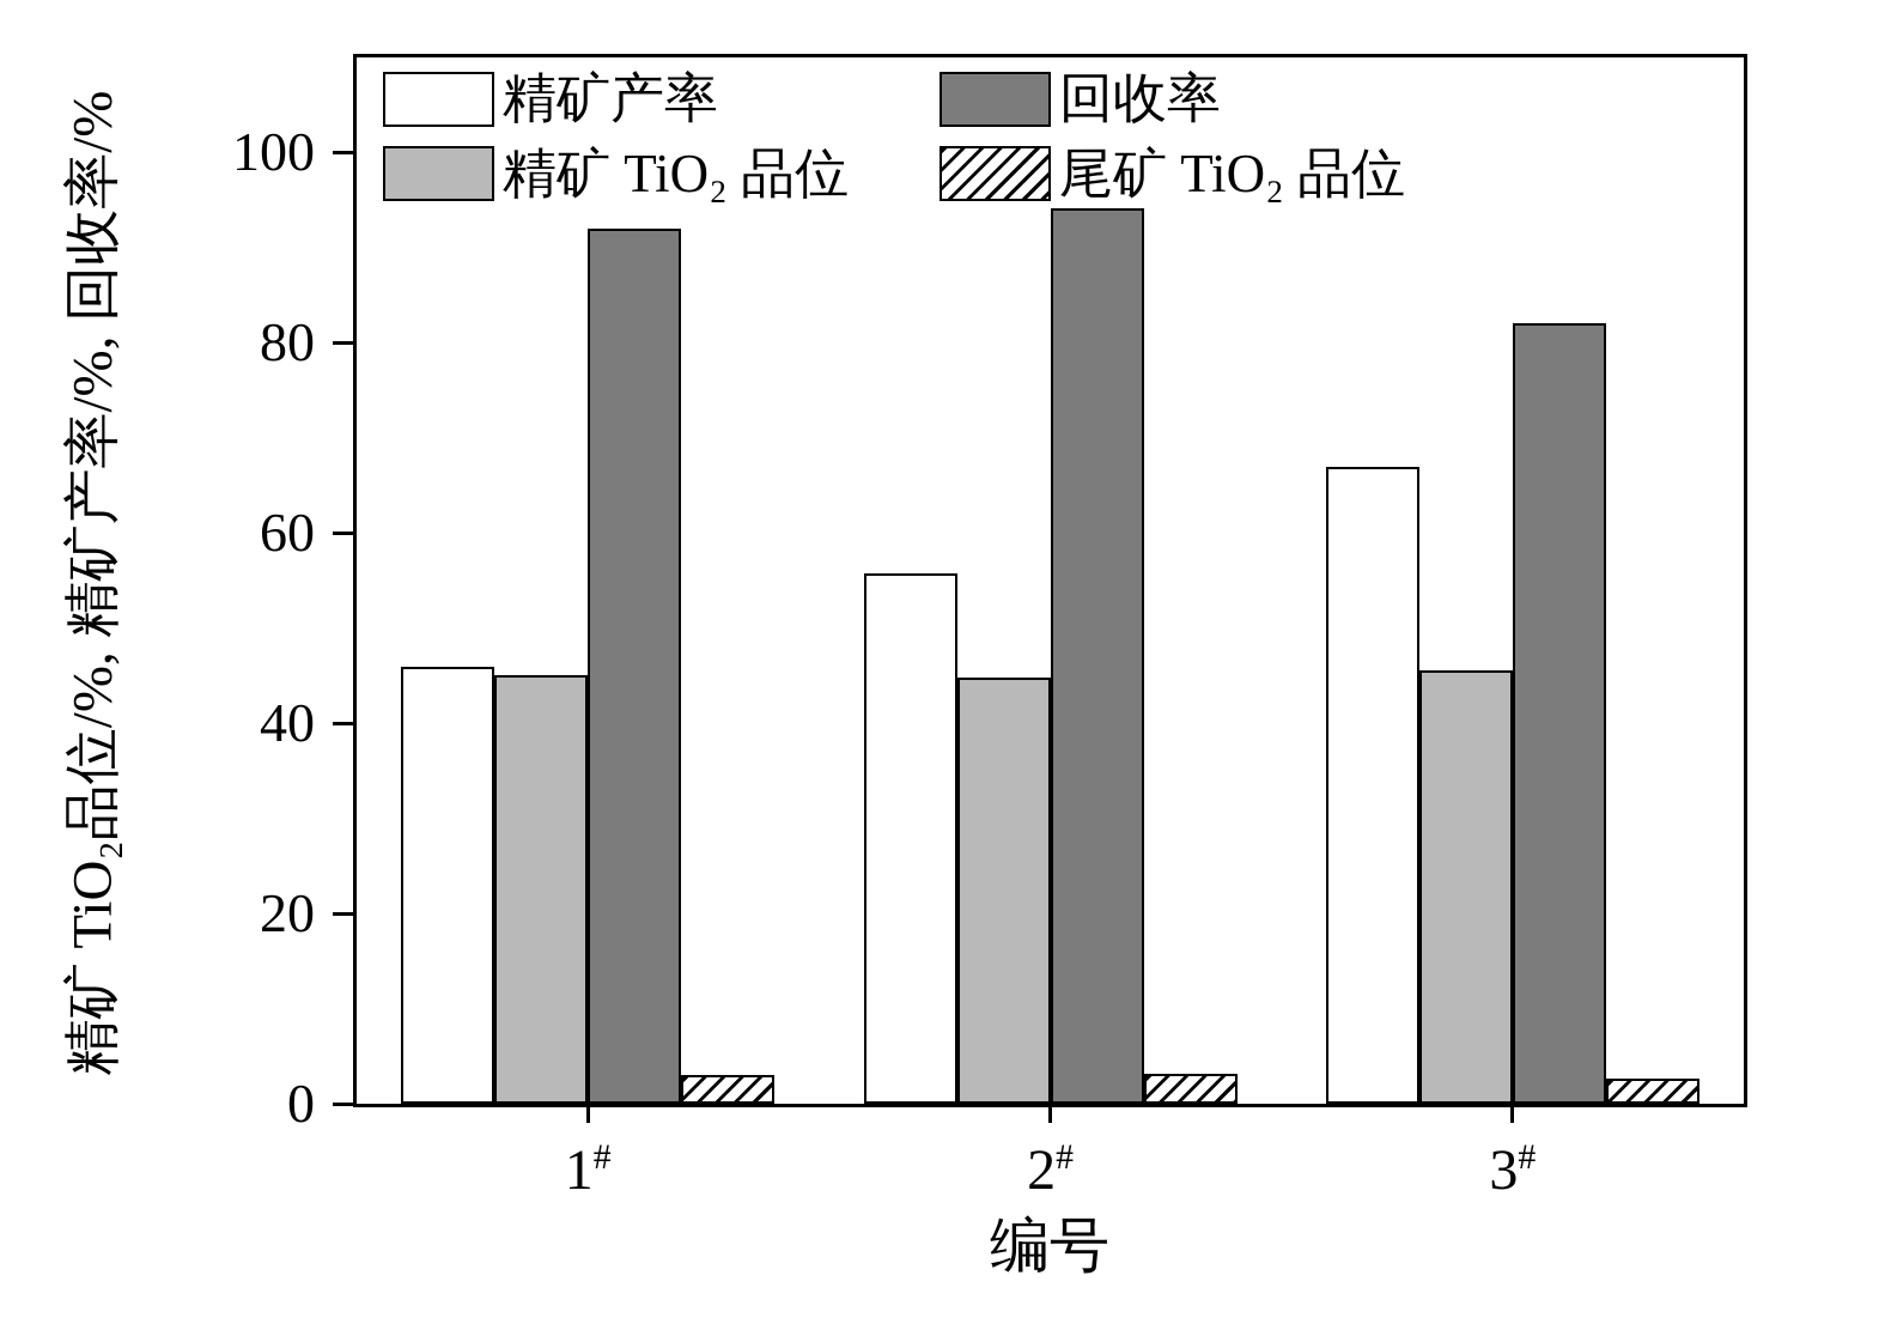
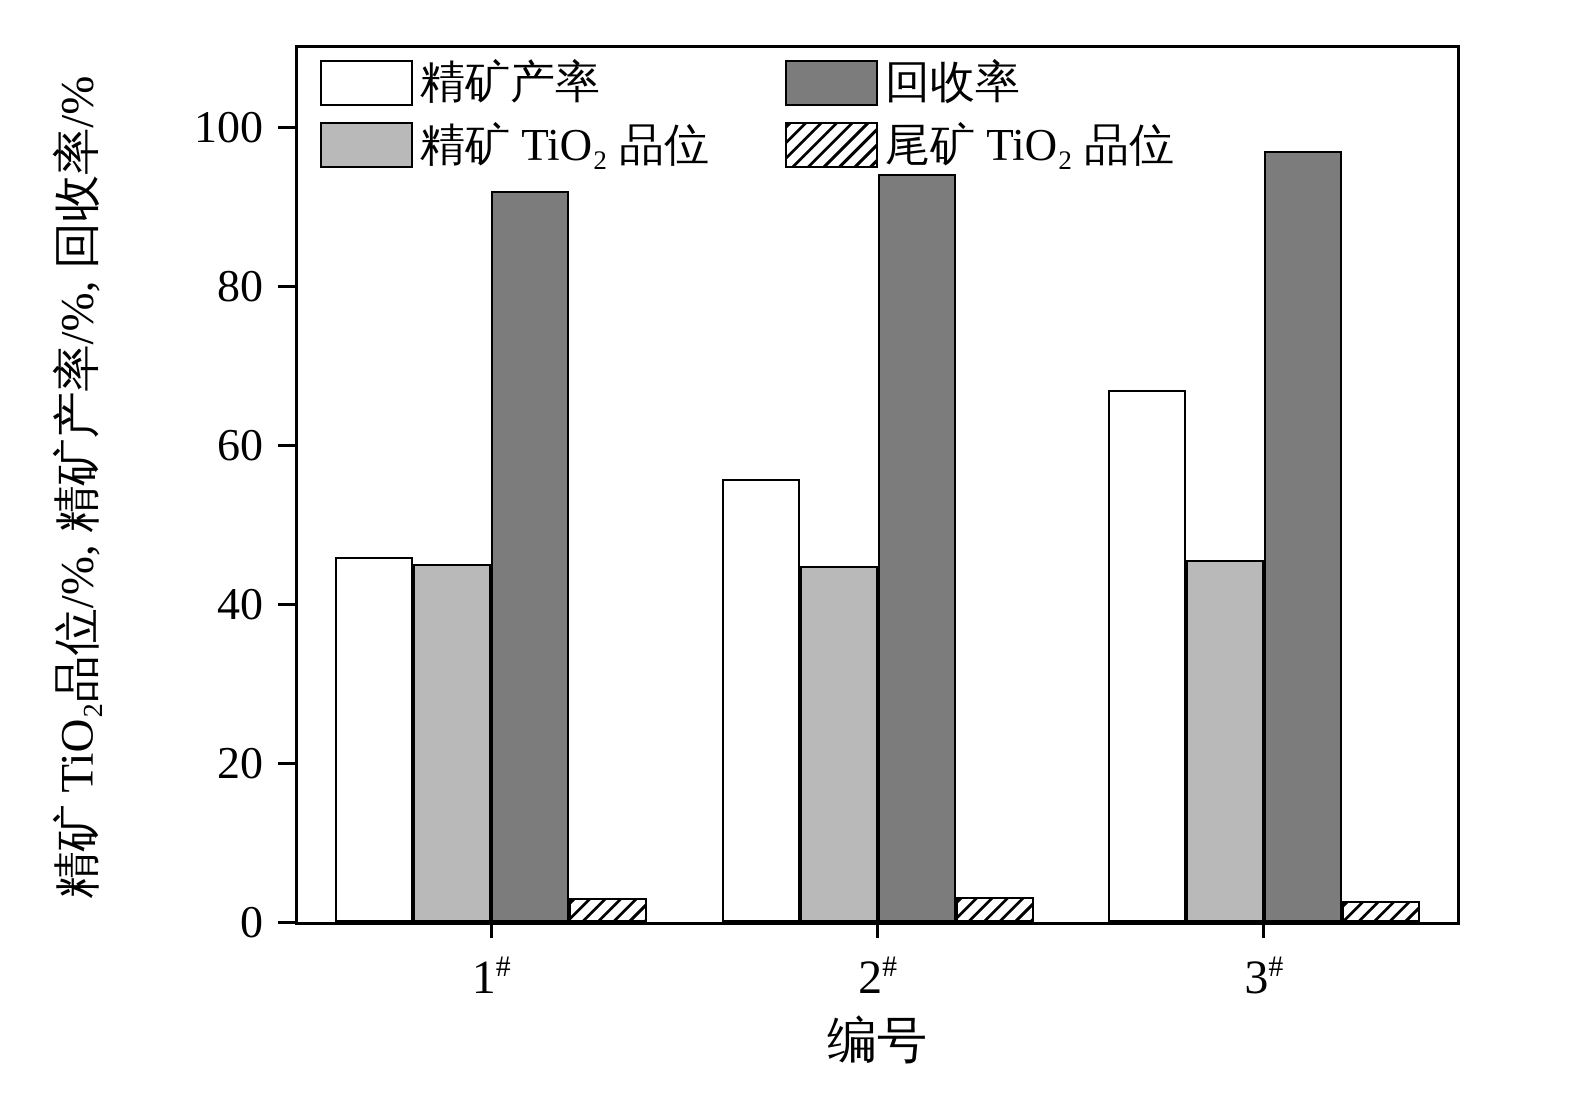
回收率/3#: 82 -> 97
